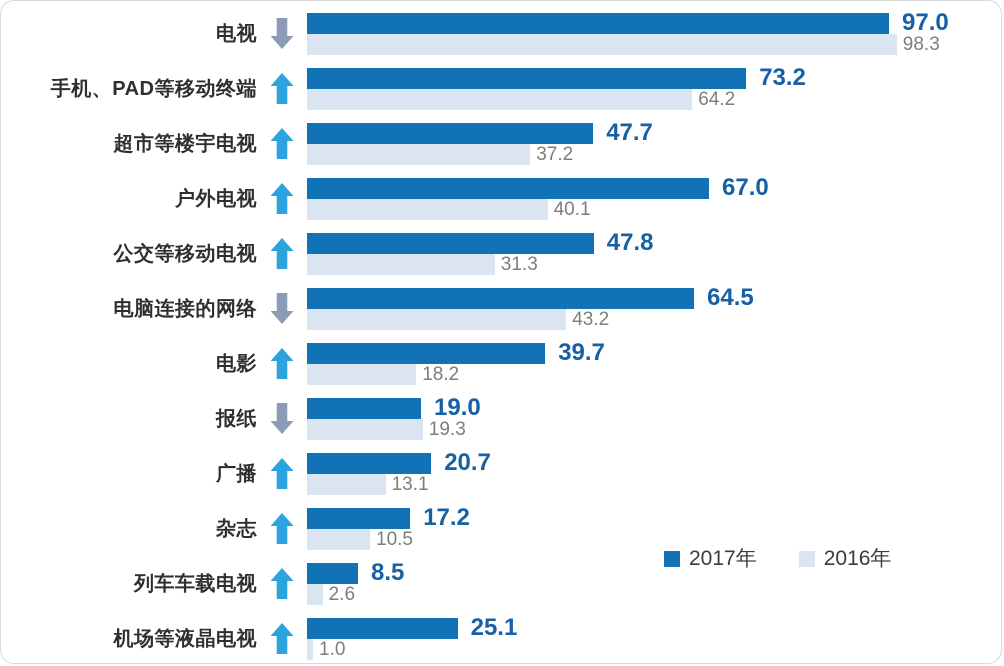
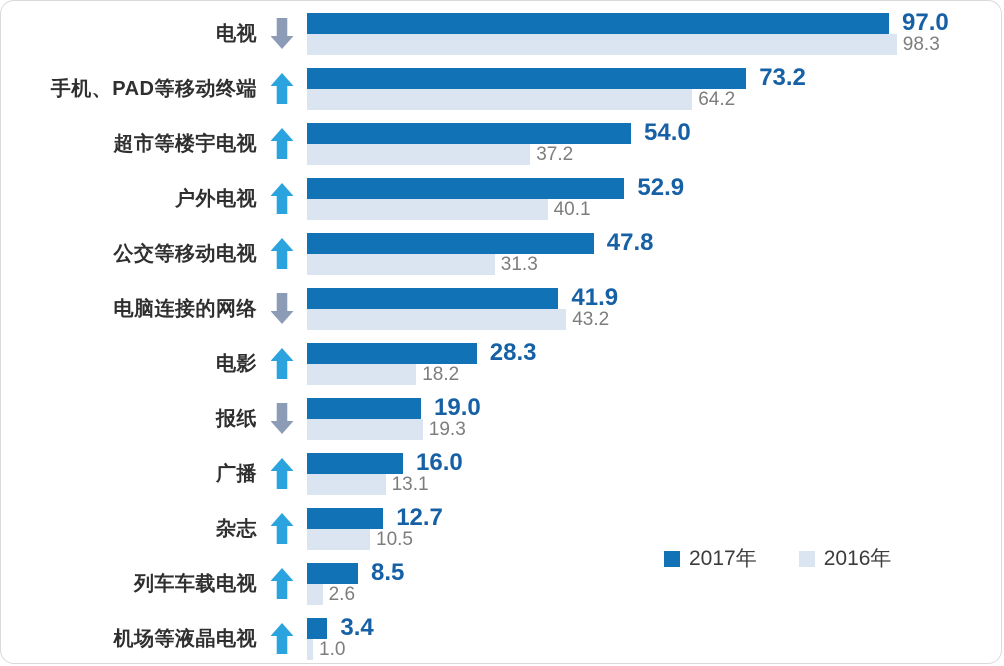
2017年/超市等楼宇电视: 47.7 -> 54.0
2017年/户外电视: 67.0 -> 52.9
2017年/电脑连接的网络: 64.5 -> 41.9
2017年/电影: 39.7 -> 28.3
2017年/广播: 20.7 -> 16.0
2017年/杂志: 17.2 -> 12.7
2017年/机场等液晶电视: 25.1 -> 3.4
